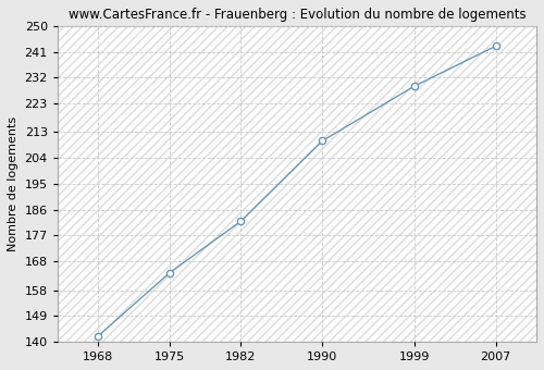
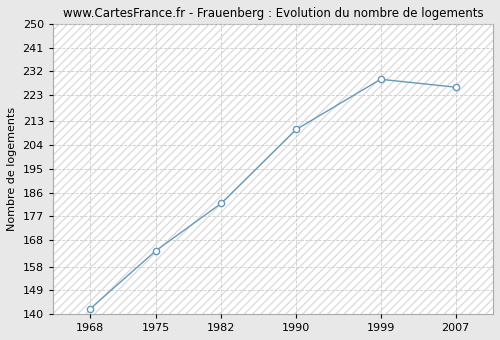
2007: 243 -> 226
